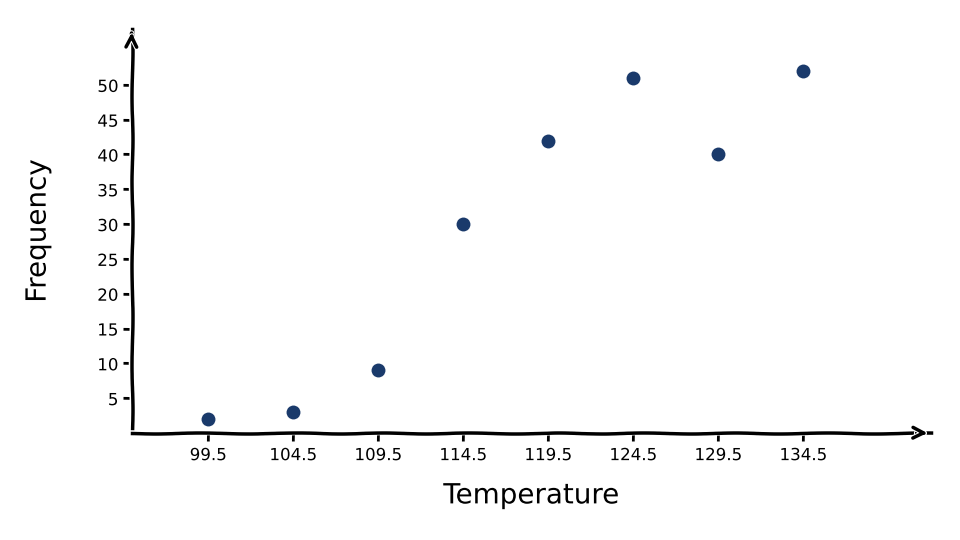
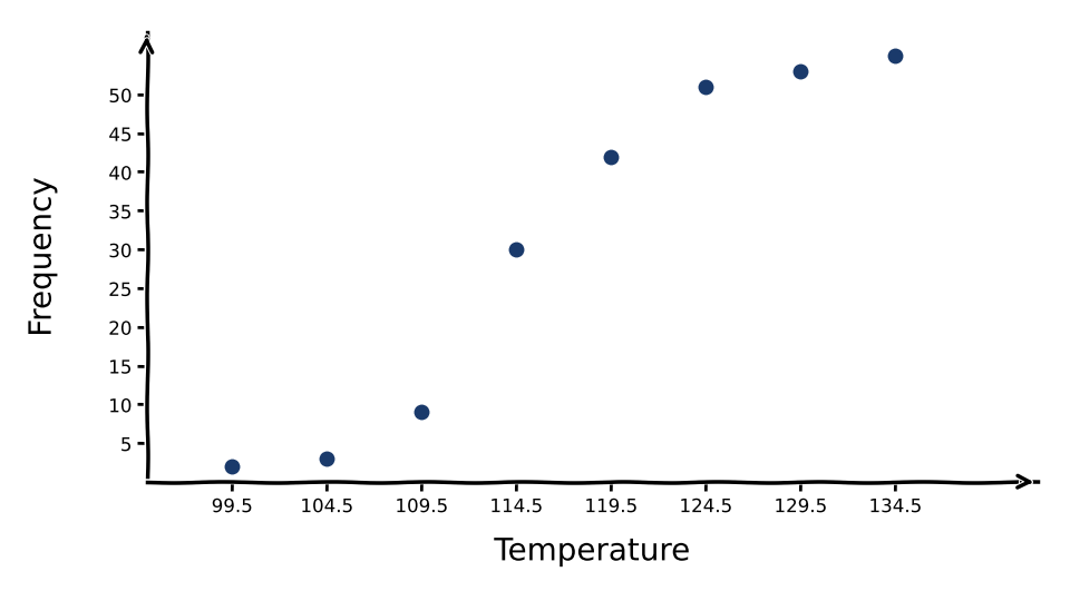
129.5: 40 -> 53
134.5: 52 -> 55
